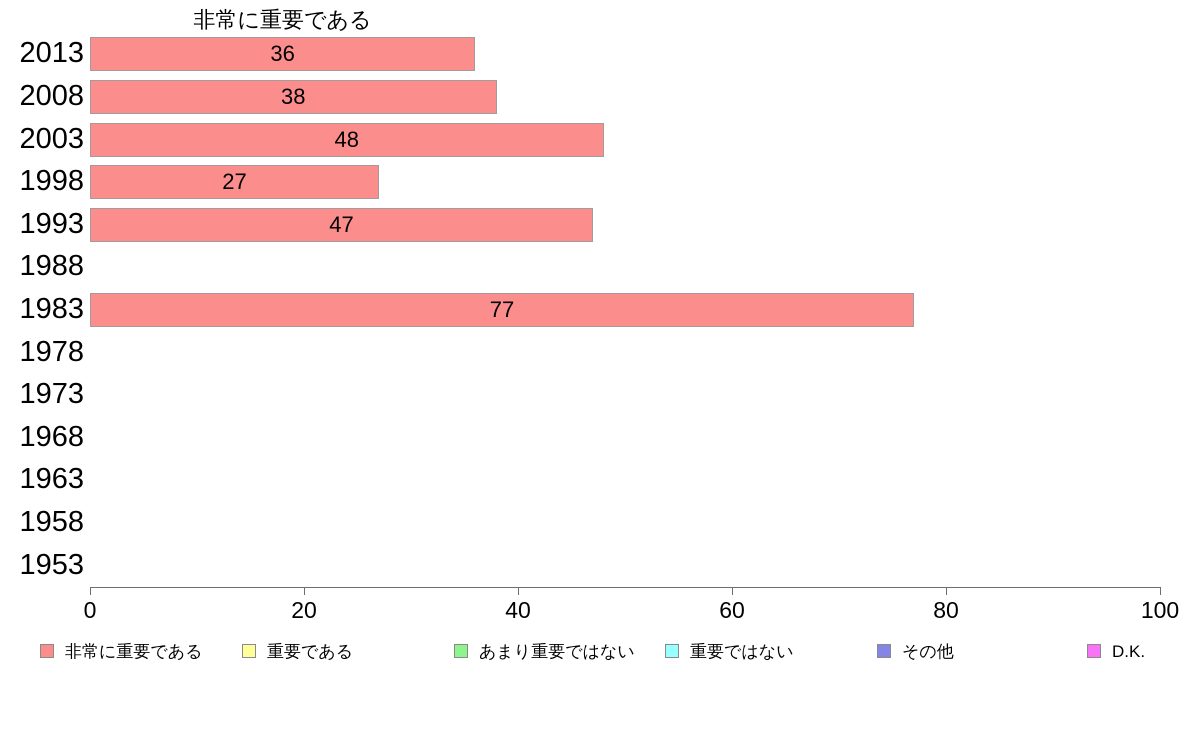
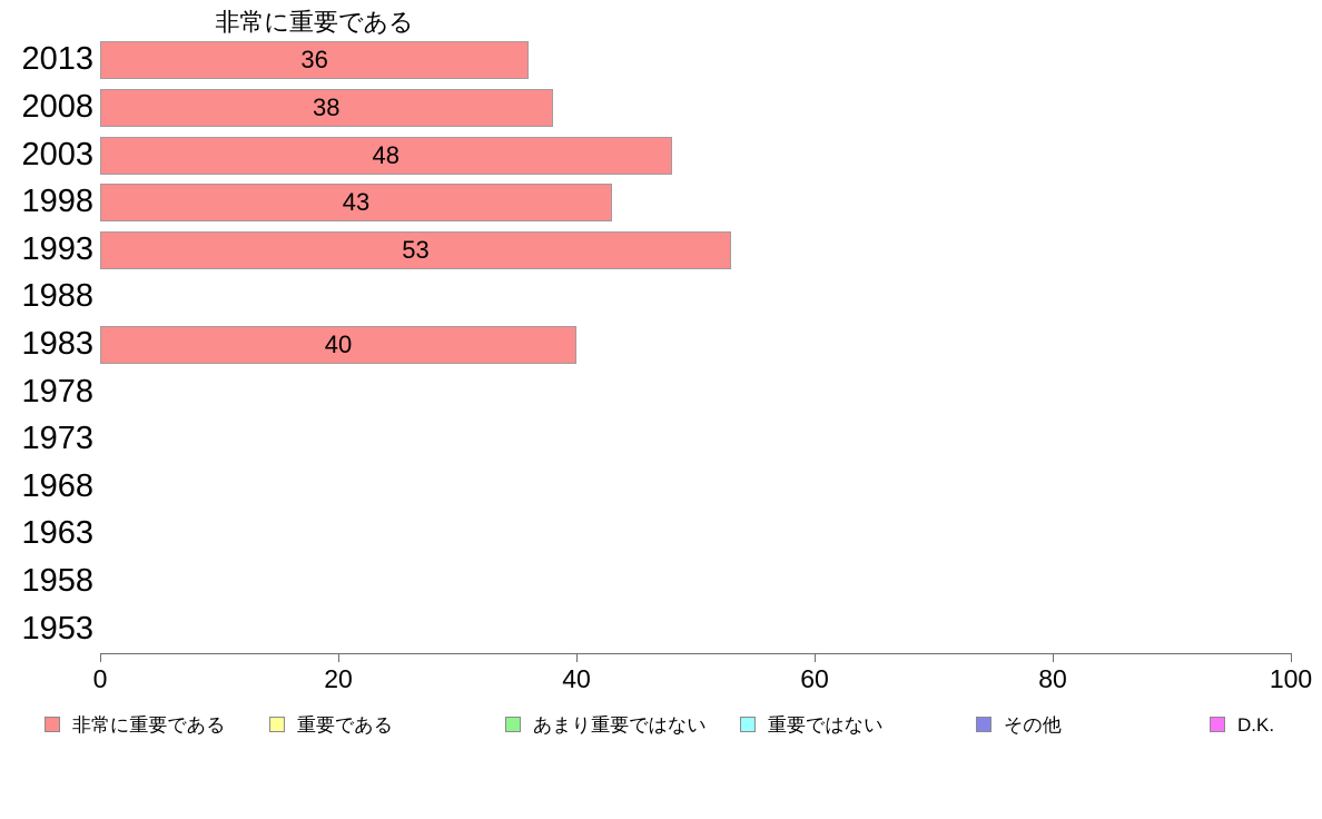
1998: 27 -> 43
1993: 47 -> 53
1983: 77 -> 40
